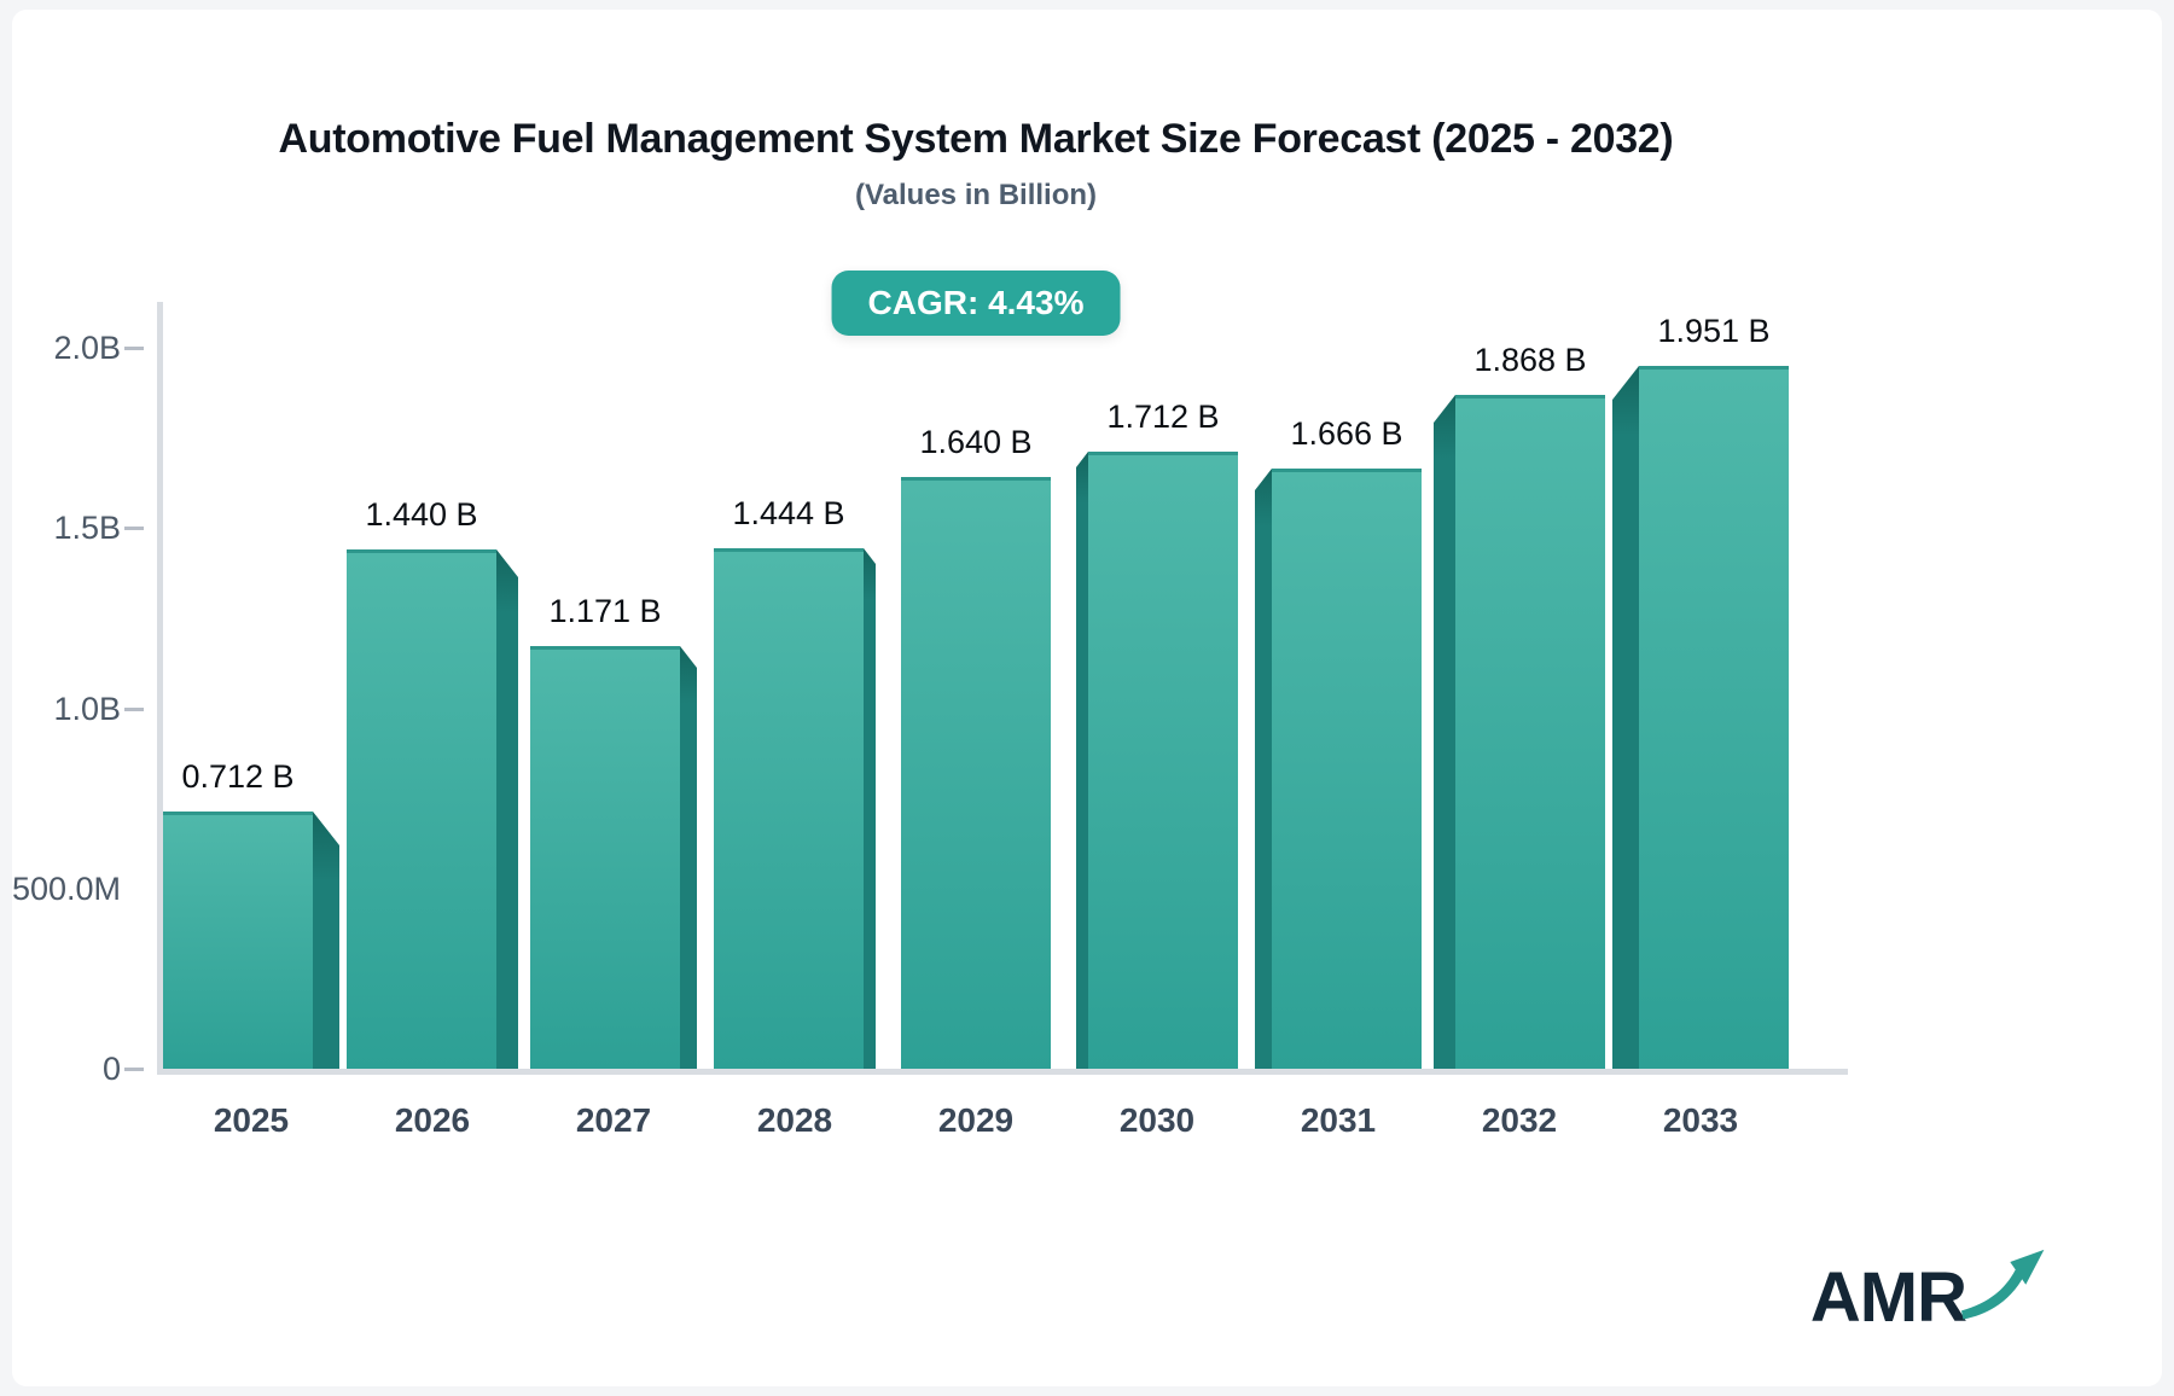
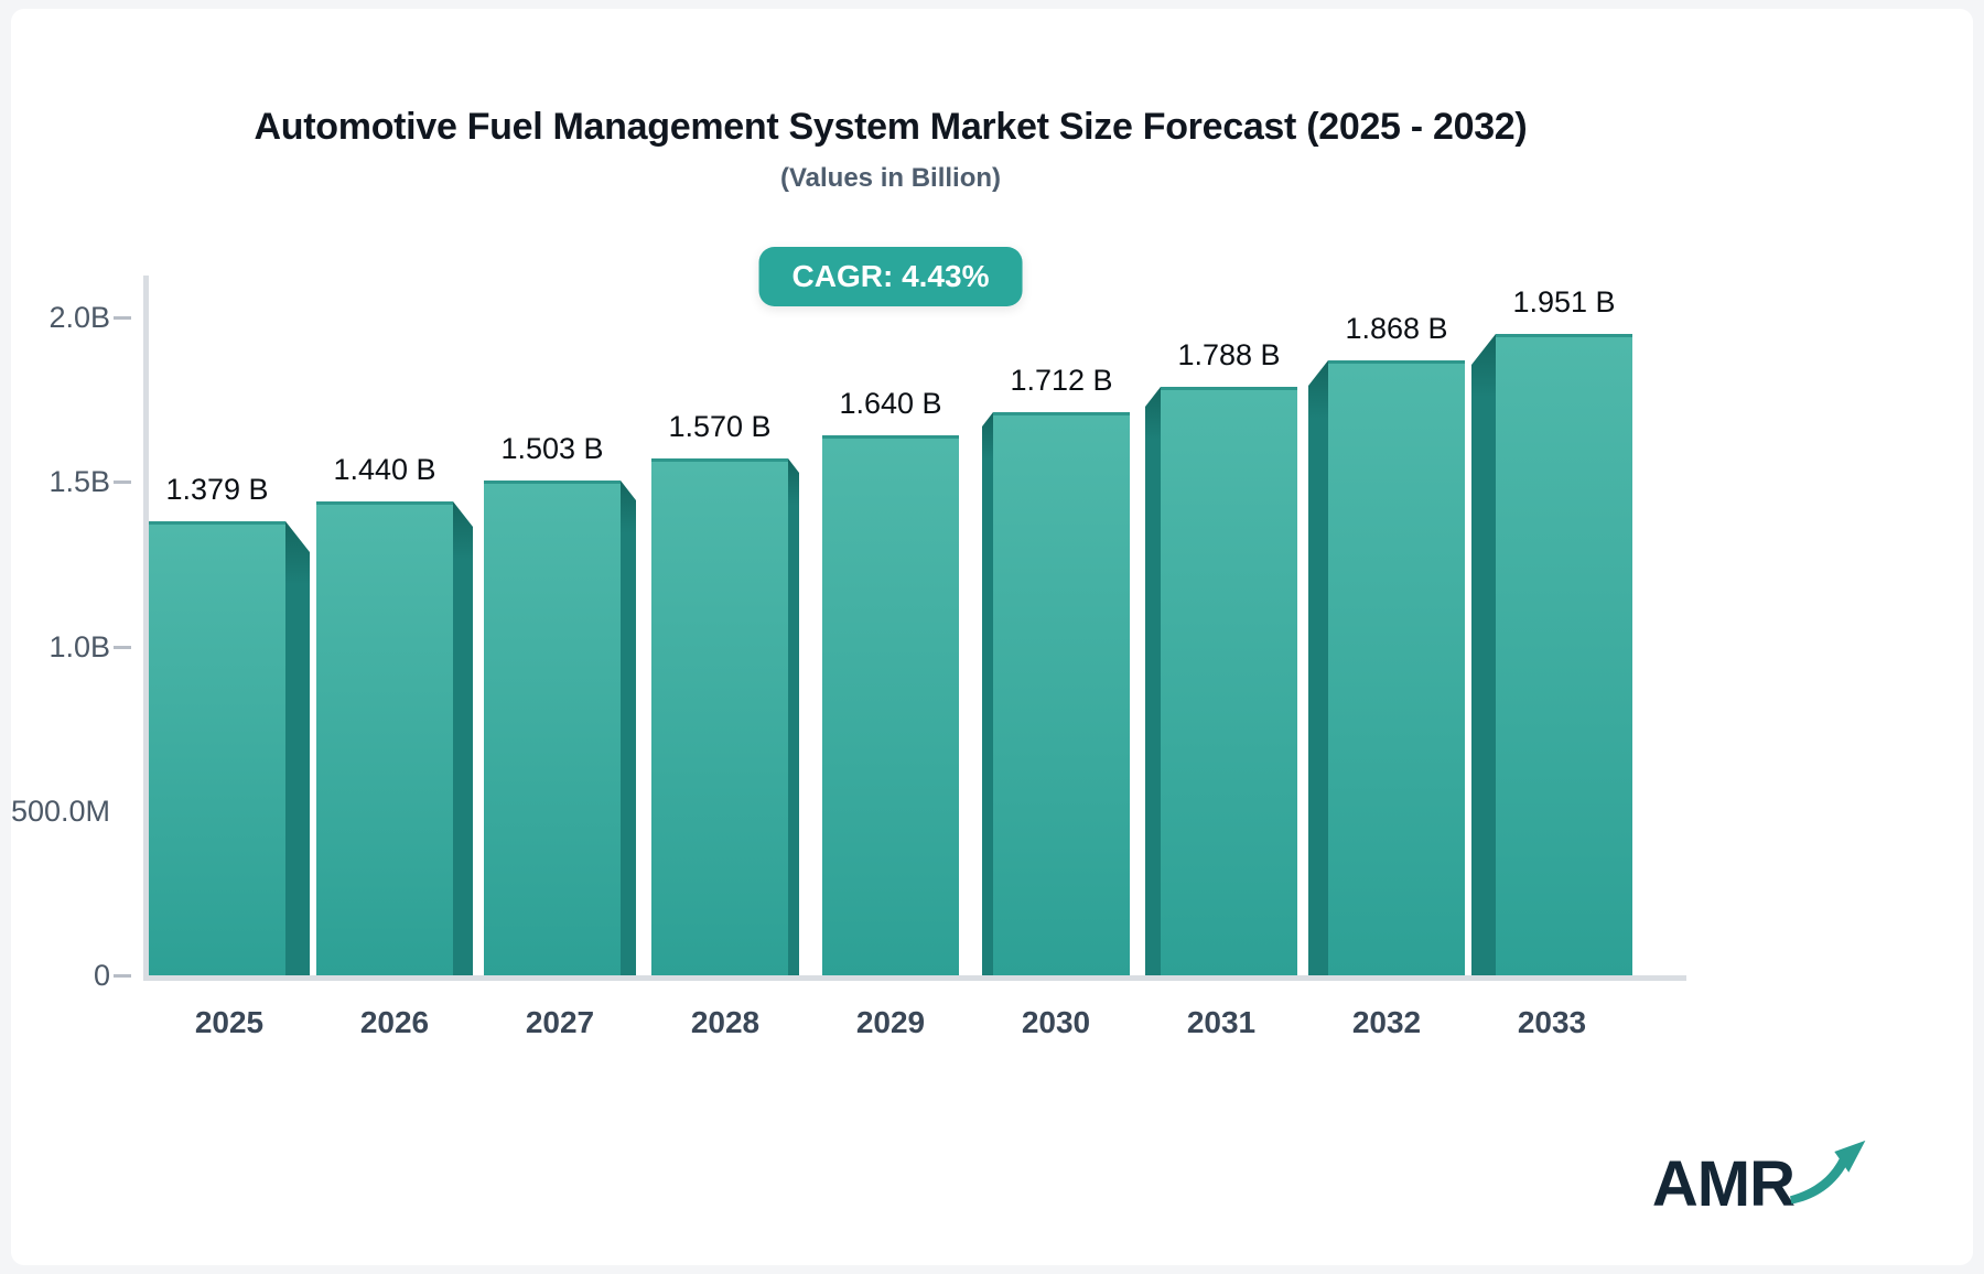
2025: 0.712 -> 1.379
2027: 1.171 -> 1.503
2028: 1.444 -> 1.570
2031: 1.666 -> 1.788
